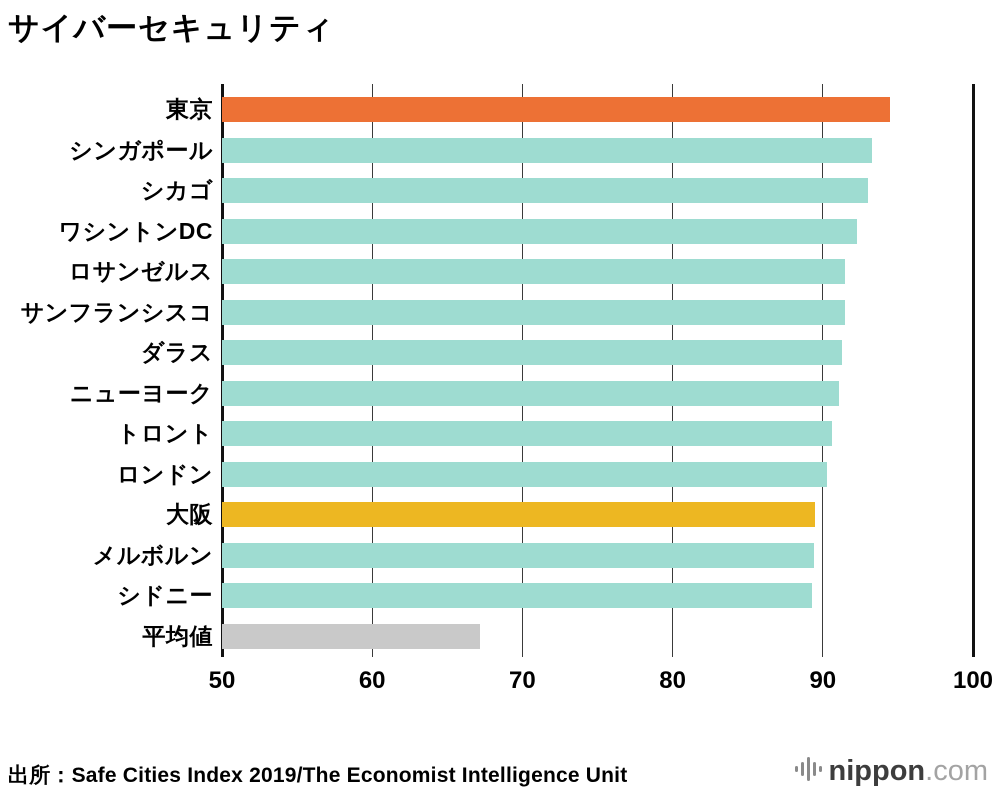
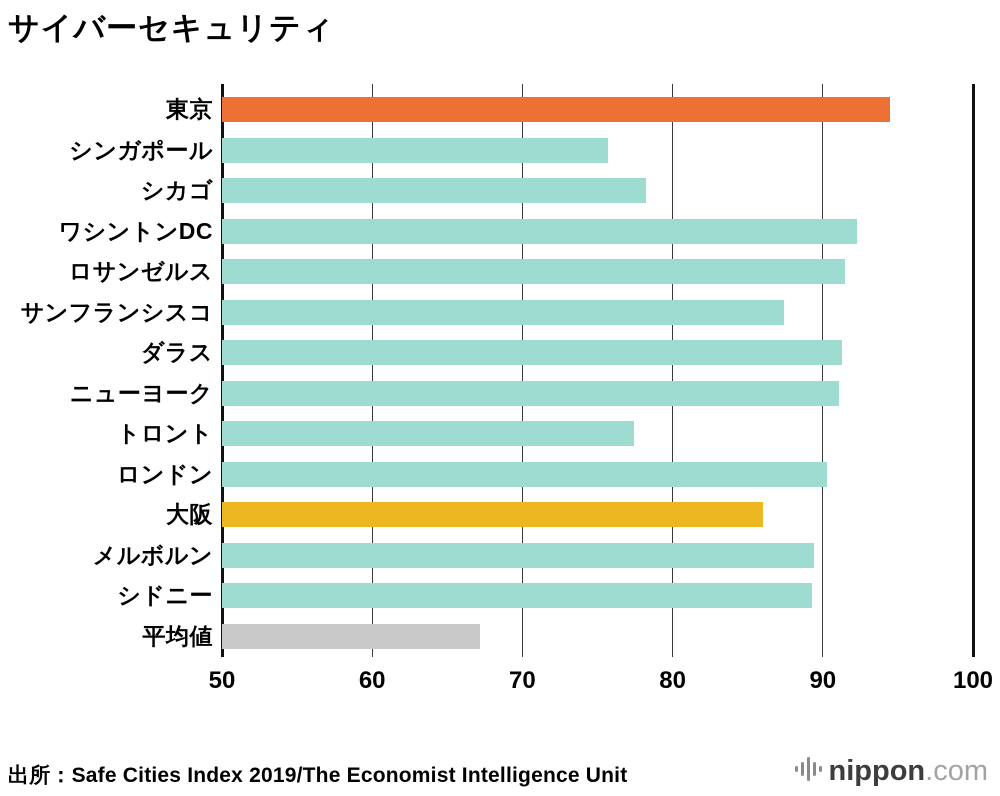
シンガポール: 93.3 -> 75.7
シカゴ: 93.0 -> 78.2
サンフランシスコ: 91.5 -> 87.4
トロント: 90.6 -> 77.4
大阪: 89.5 -> 86.0
